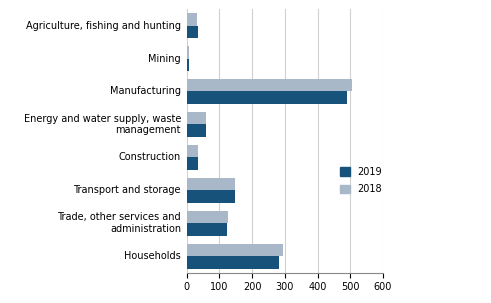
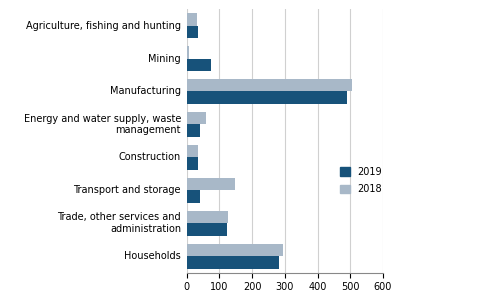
2019/Mining: 7 -> 75
2019/Energy and water supply, waste management: 58 -> 40
2019/Transport and storage: 148 -> 40
